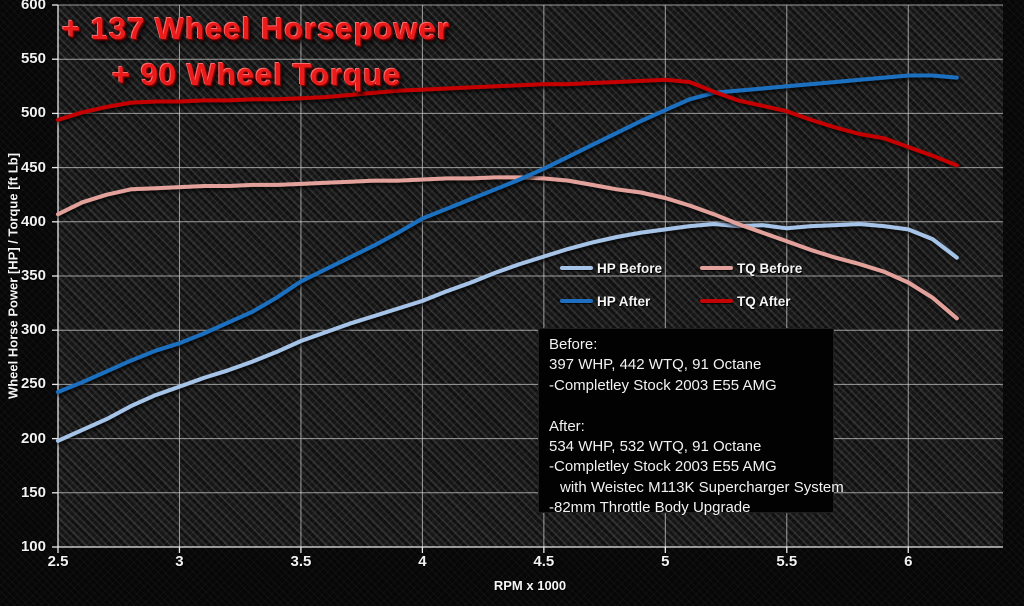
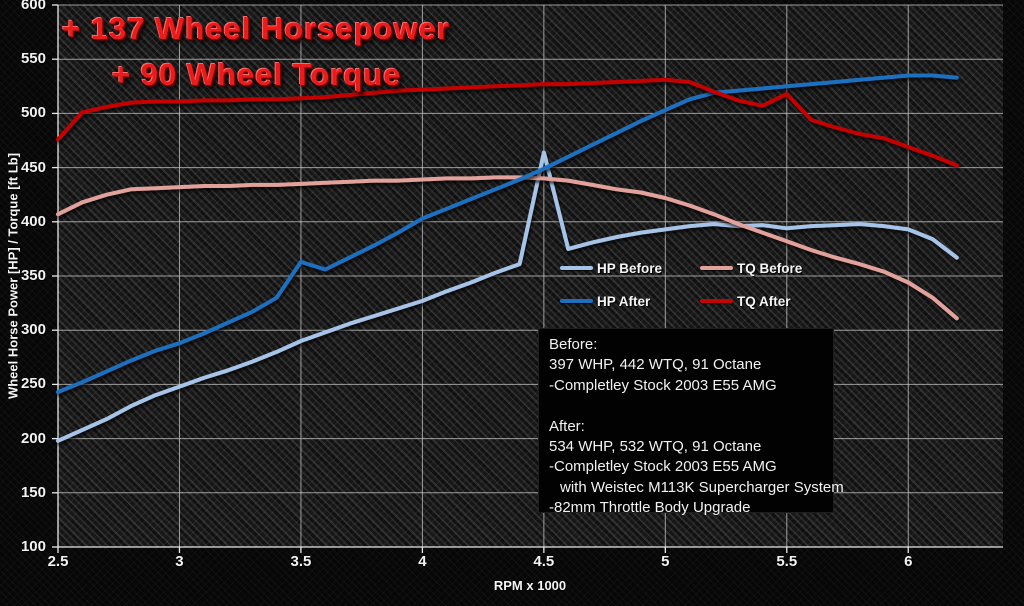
TQ After/2.5: 494 -> 476
HP After/3.5: 345 -> 363
HP Before/4.5: 368 -> 464
TQ After/5.5: 502 -> 518
